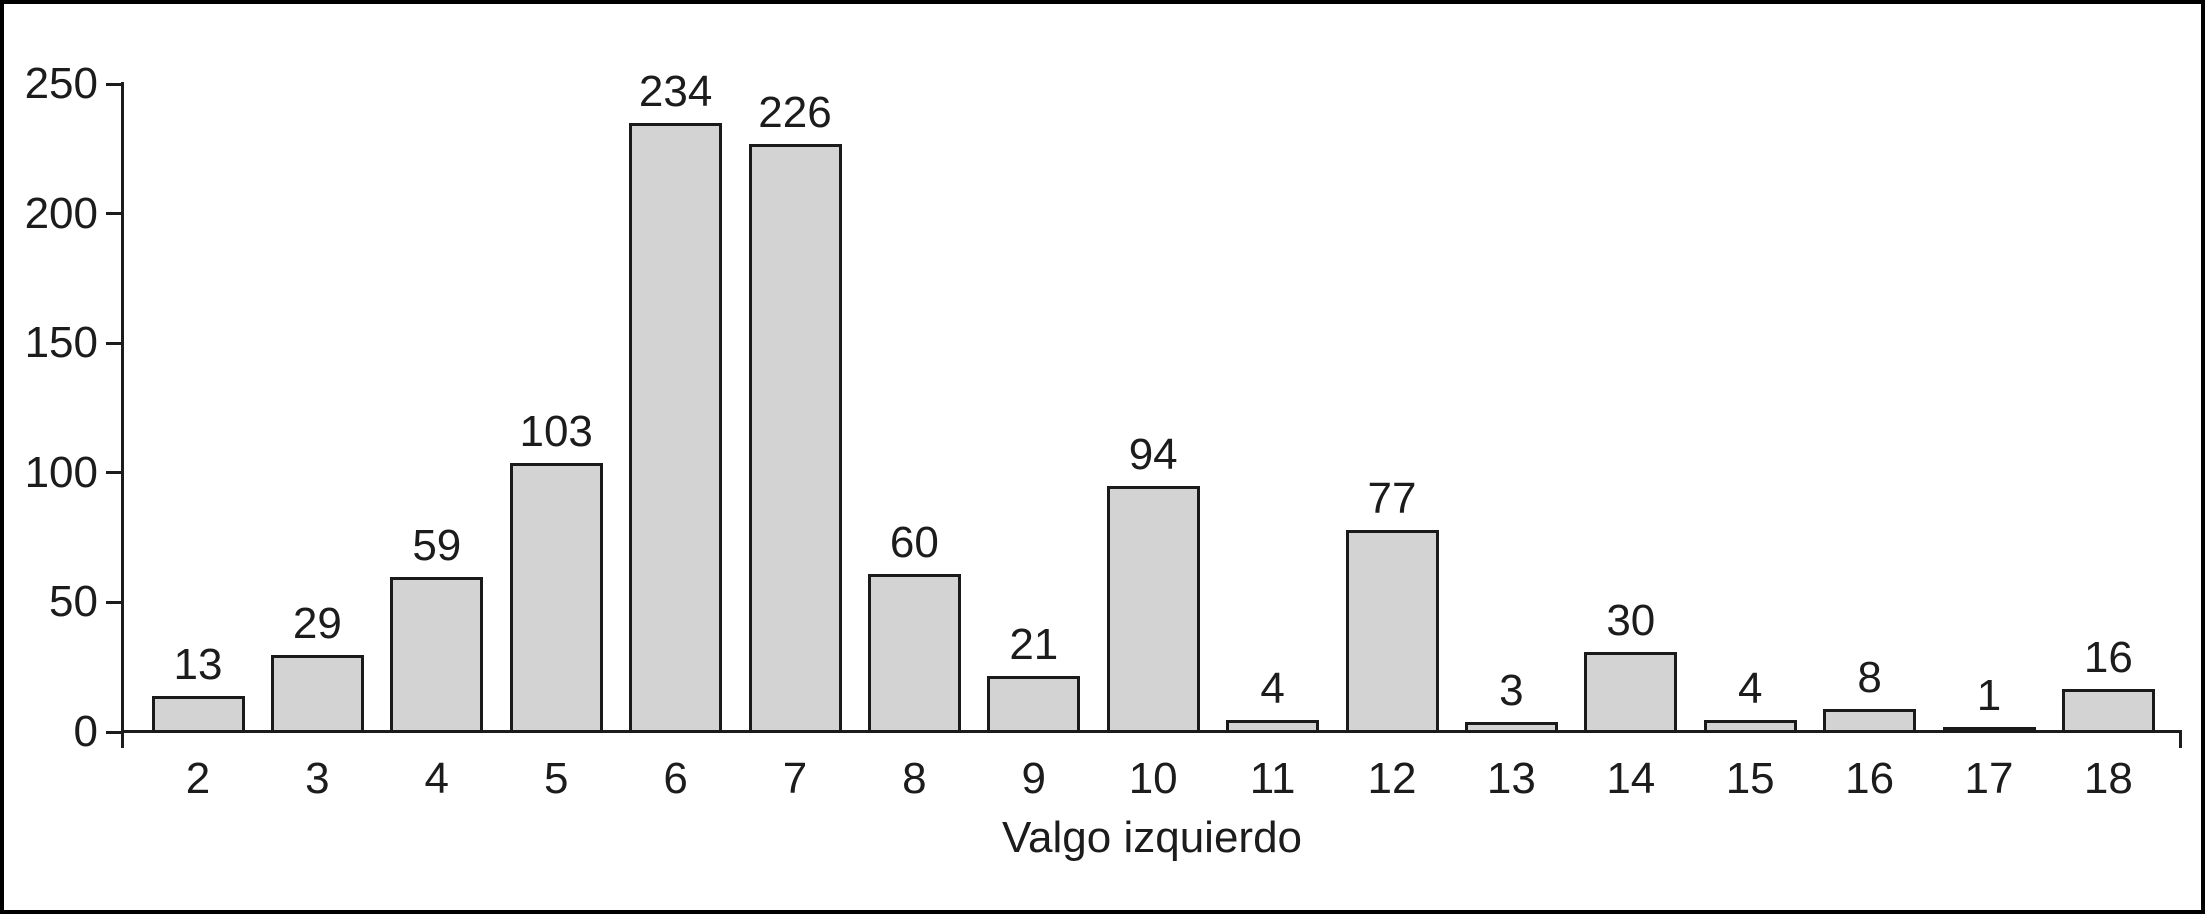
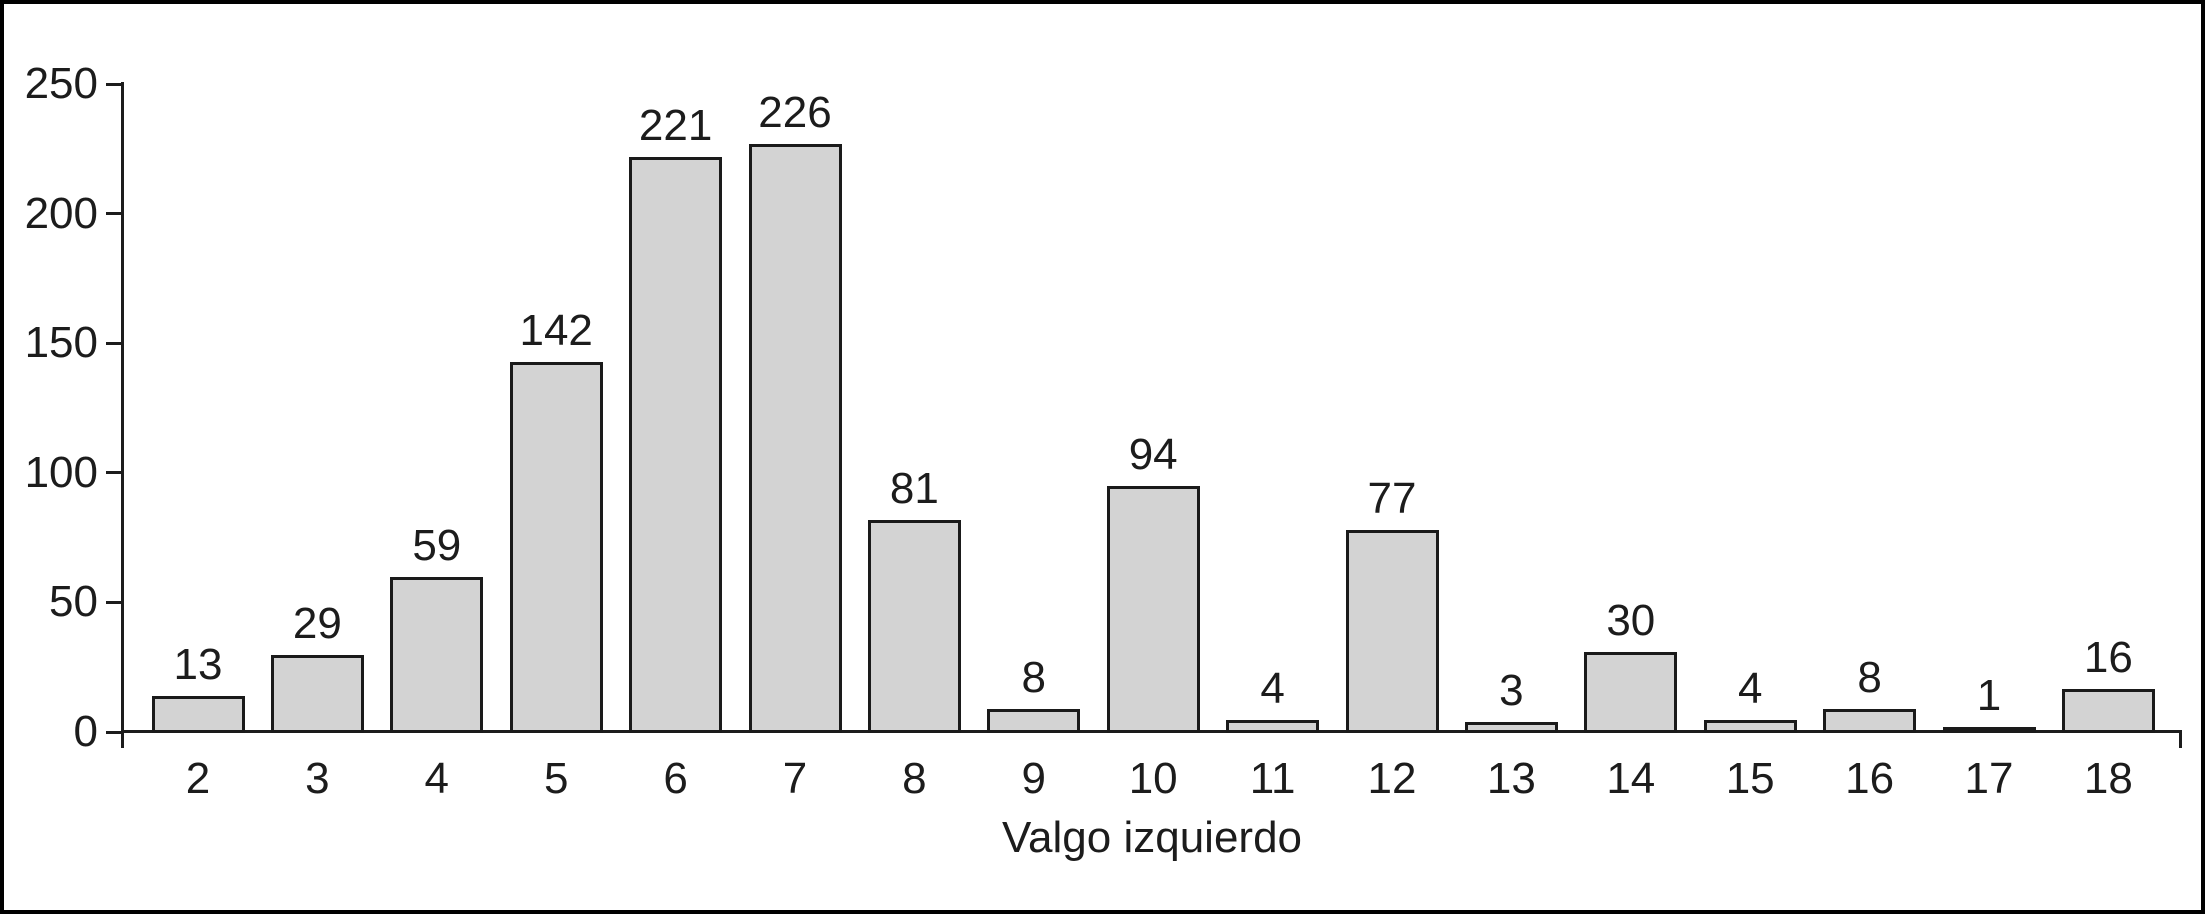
5: 103 -> 142
6: 234 -> 221
8: 60 -> 81
9: 21 -> 8
